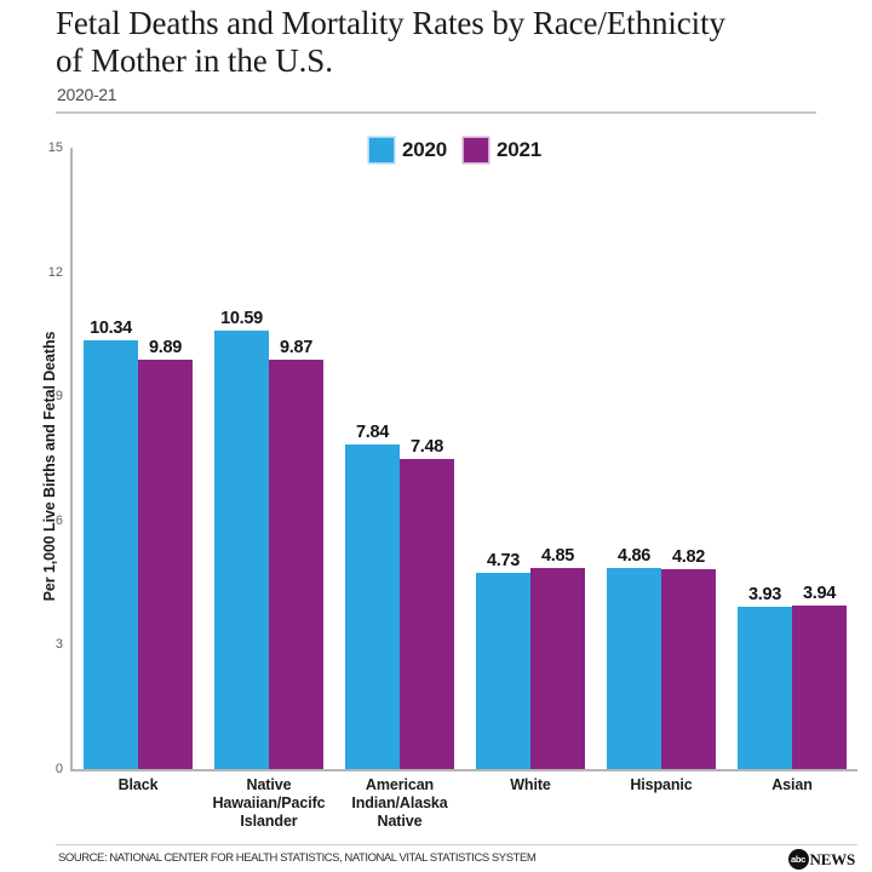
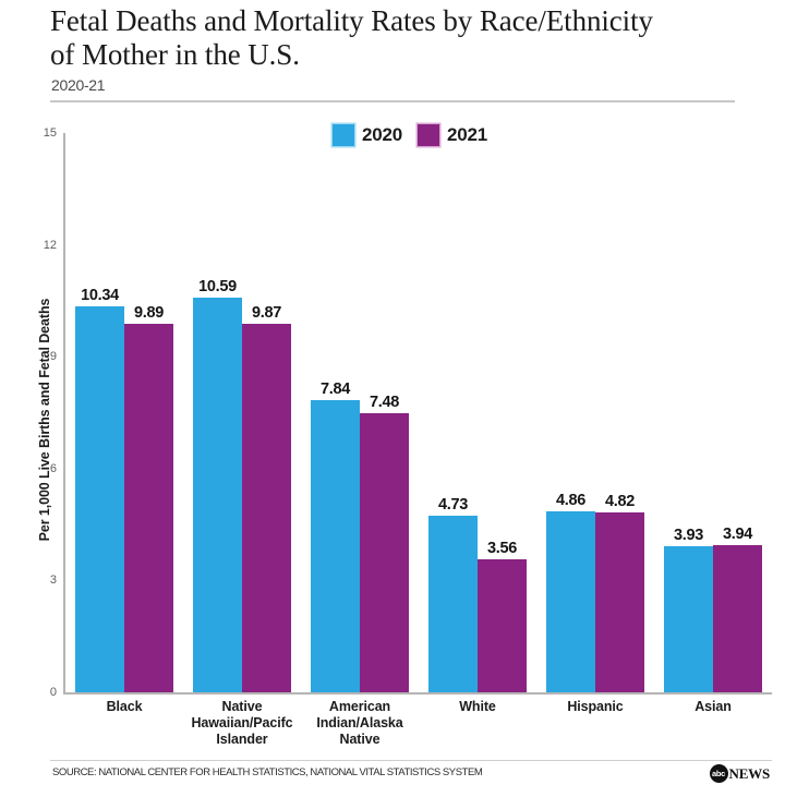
2021/White: 4.85 -> 3.56
